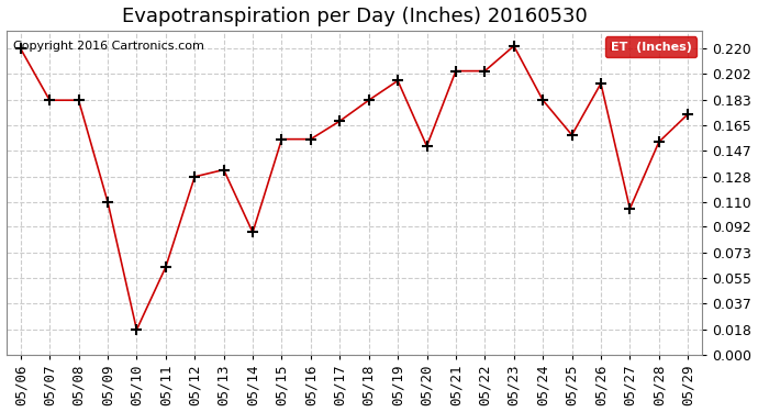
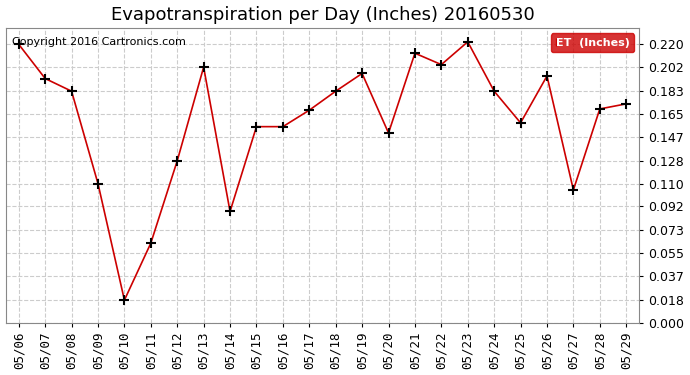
05/07: 0.183 -> 0.193
05/13: 0.133 -> 0.202
05/21: 0.204 -> 0.213
05/28: 0.153 -> 0.169
